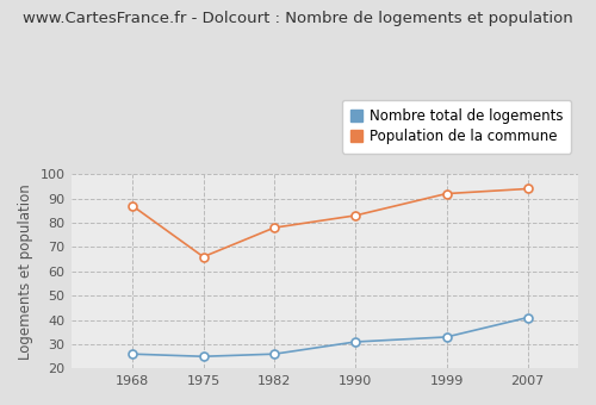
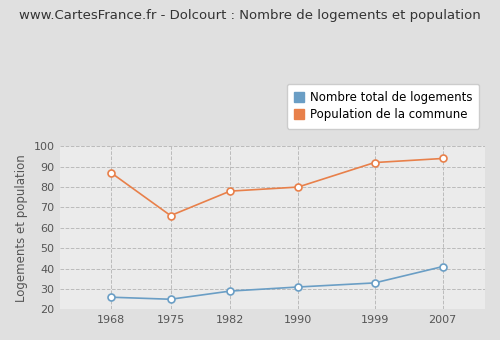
Nombre total de logements/1982: 26 -> 29
Population de la commune/1990: 83 -> 80
